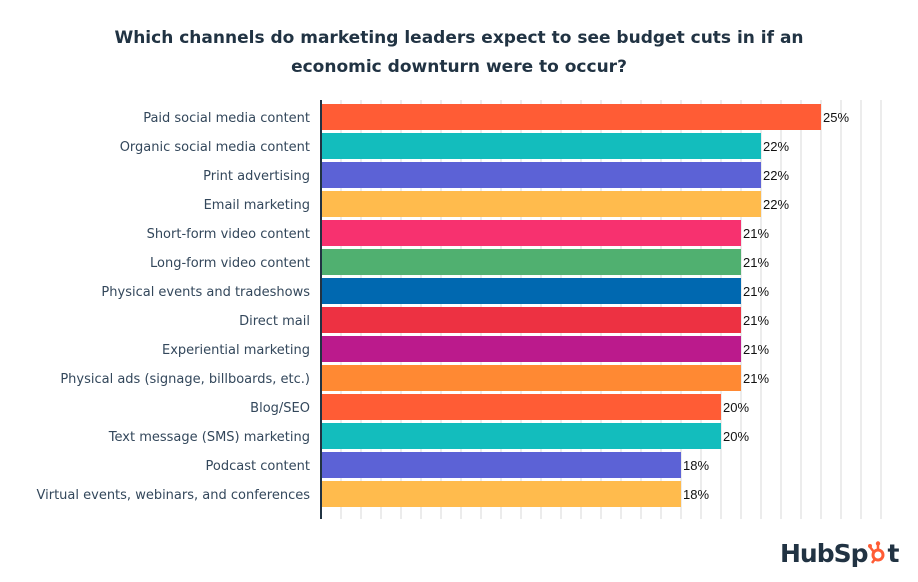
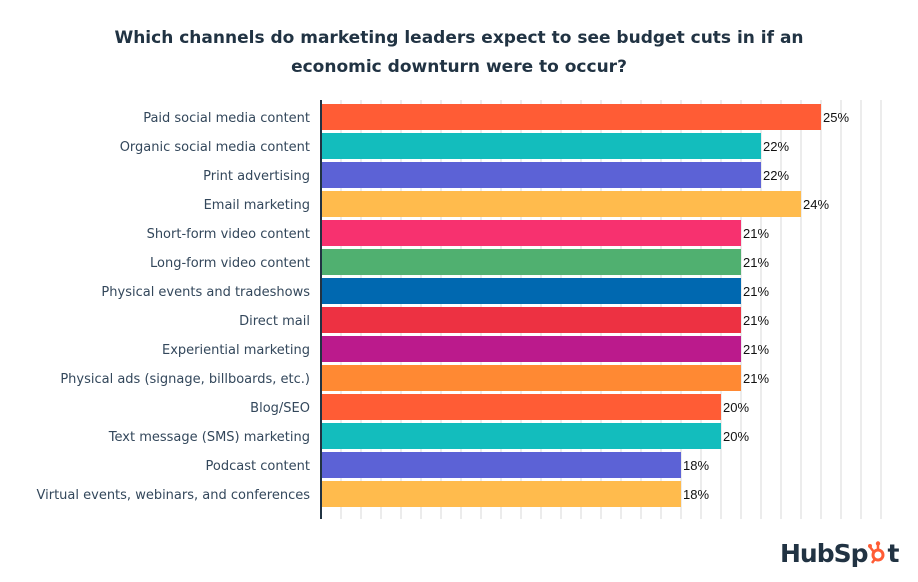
Email marketing: 22% -> 24%
